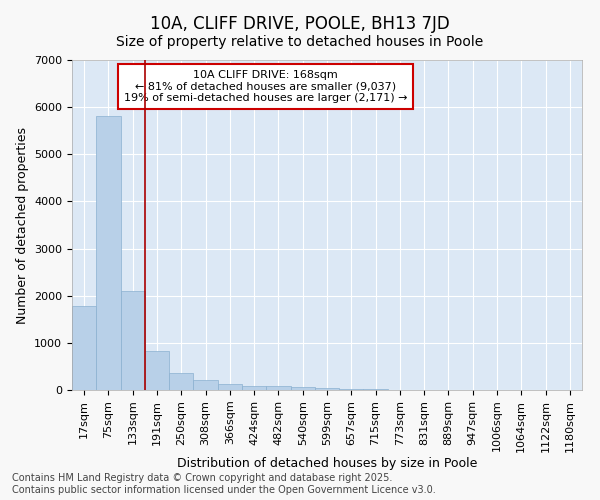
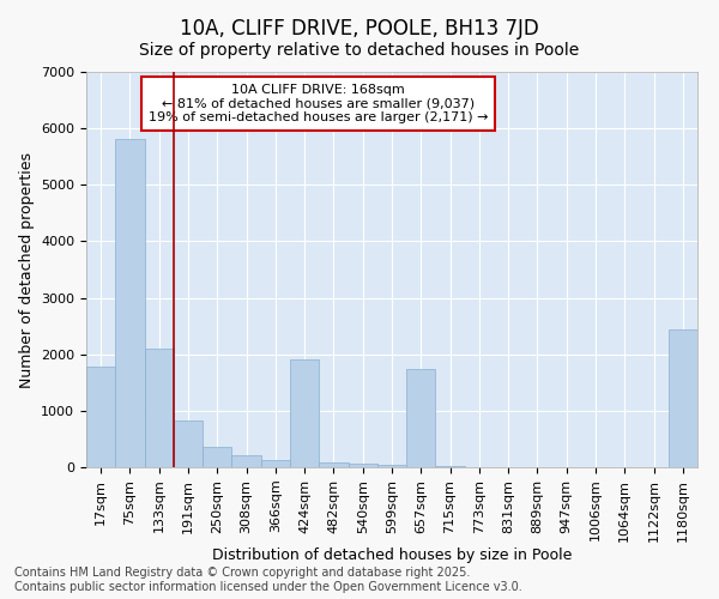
424sqm: 90 -> 1900
657sqm: 20 -> 1750
1180sqm: 0 -> 2450
